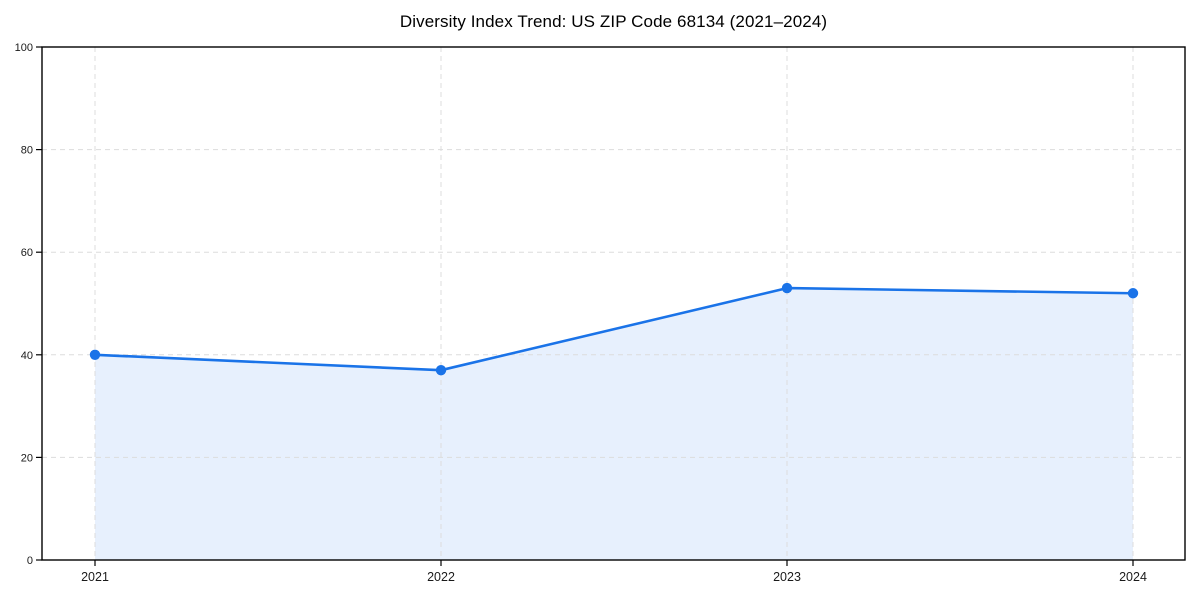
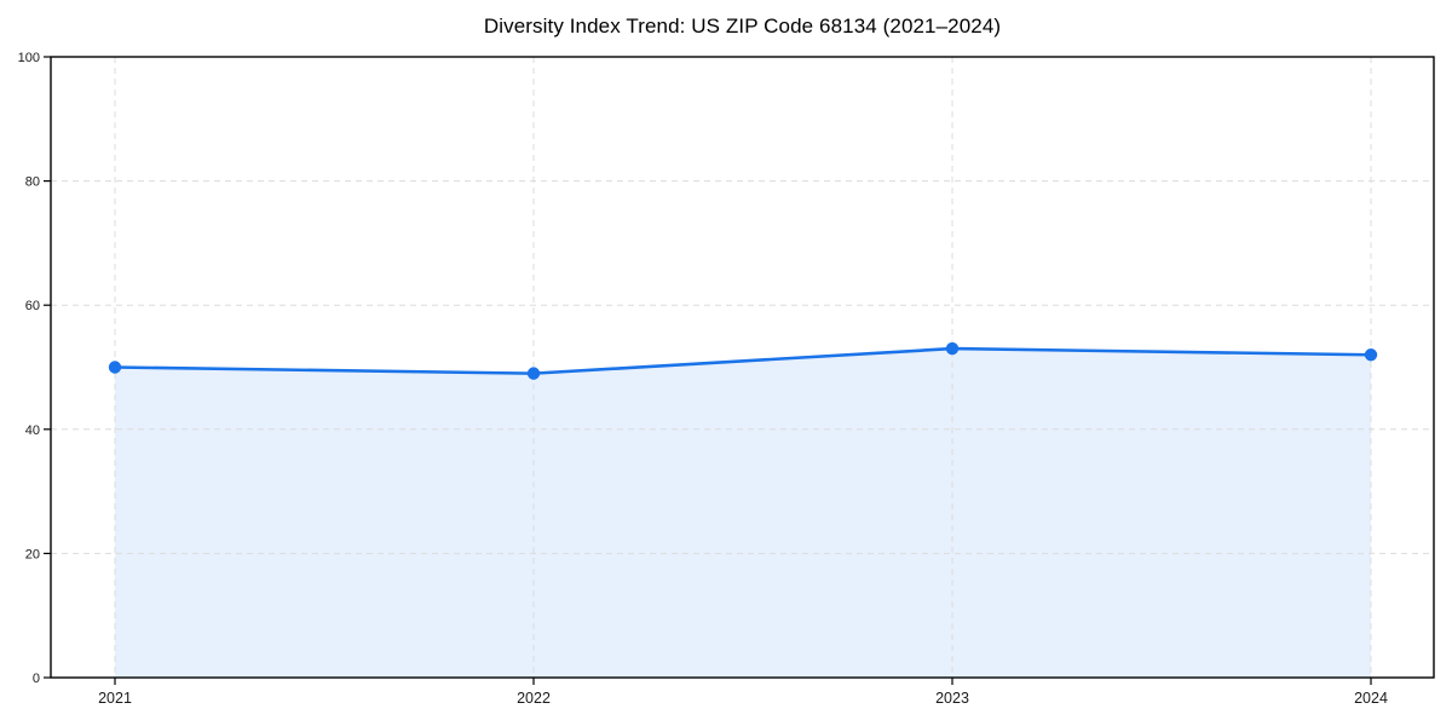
2021: 40 -> 50
2022: 37 -> 49
